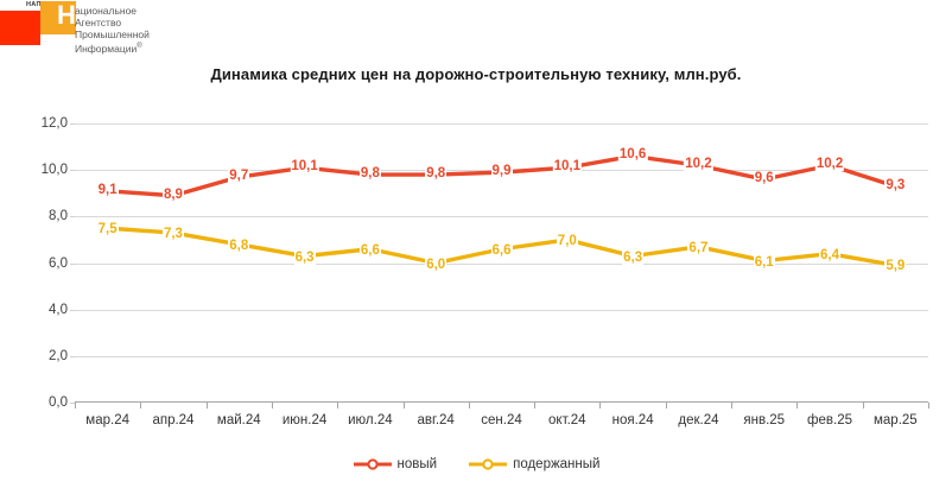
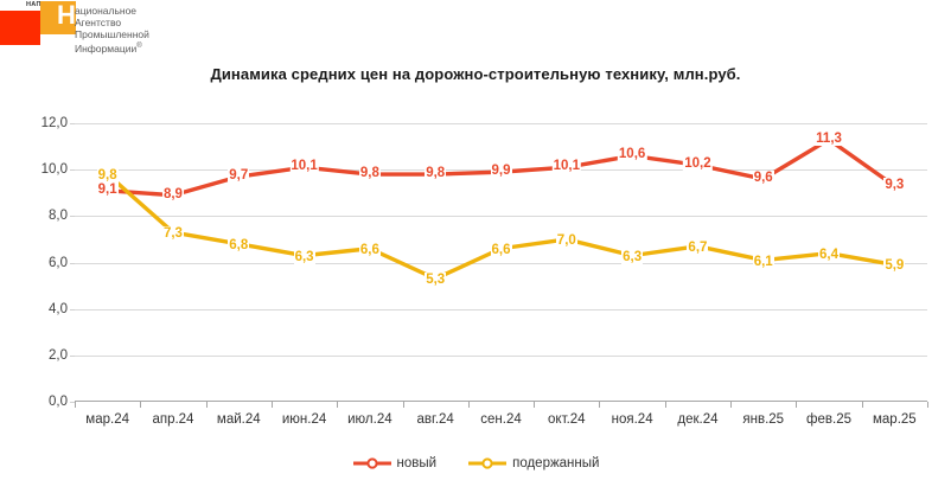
подержанный/мар.24: 7,5 -> 9,8
подержанный/авг.24: 6,0 -> 5,3
новый/фев.25: 10,2 -> 11,3
